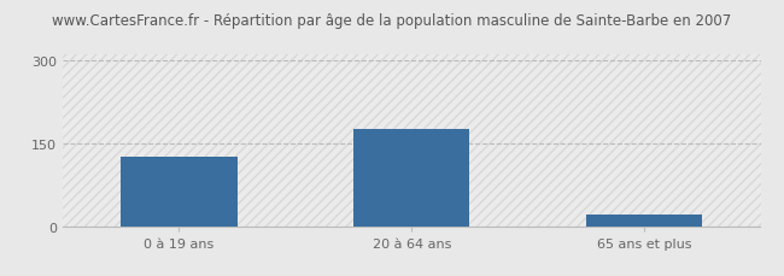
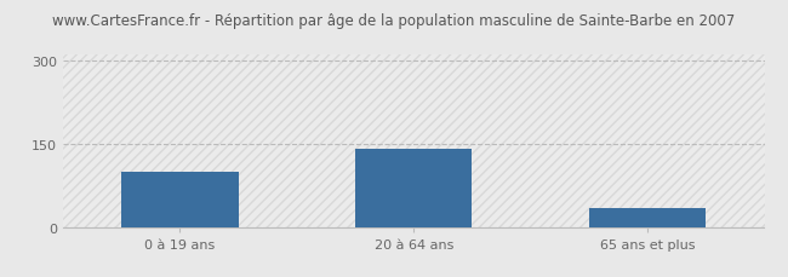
0 à 19 ans: 125 -> 100
20 à 64 ans: 175 -> 140
65 ans et plus: 20 -> 35
